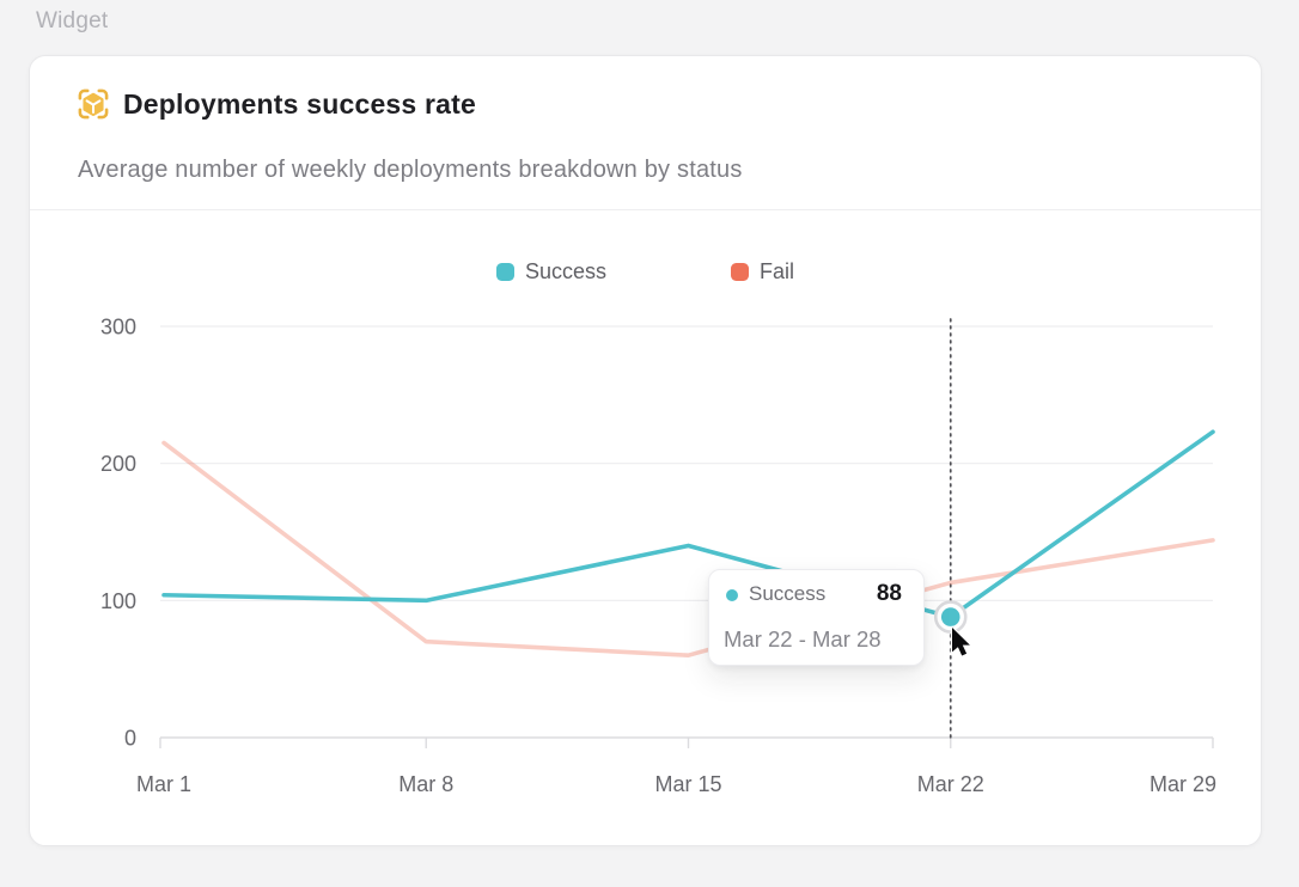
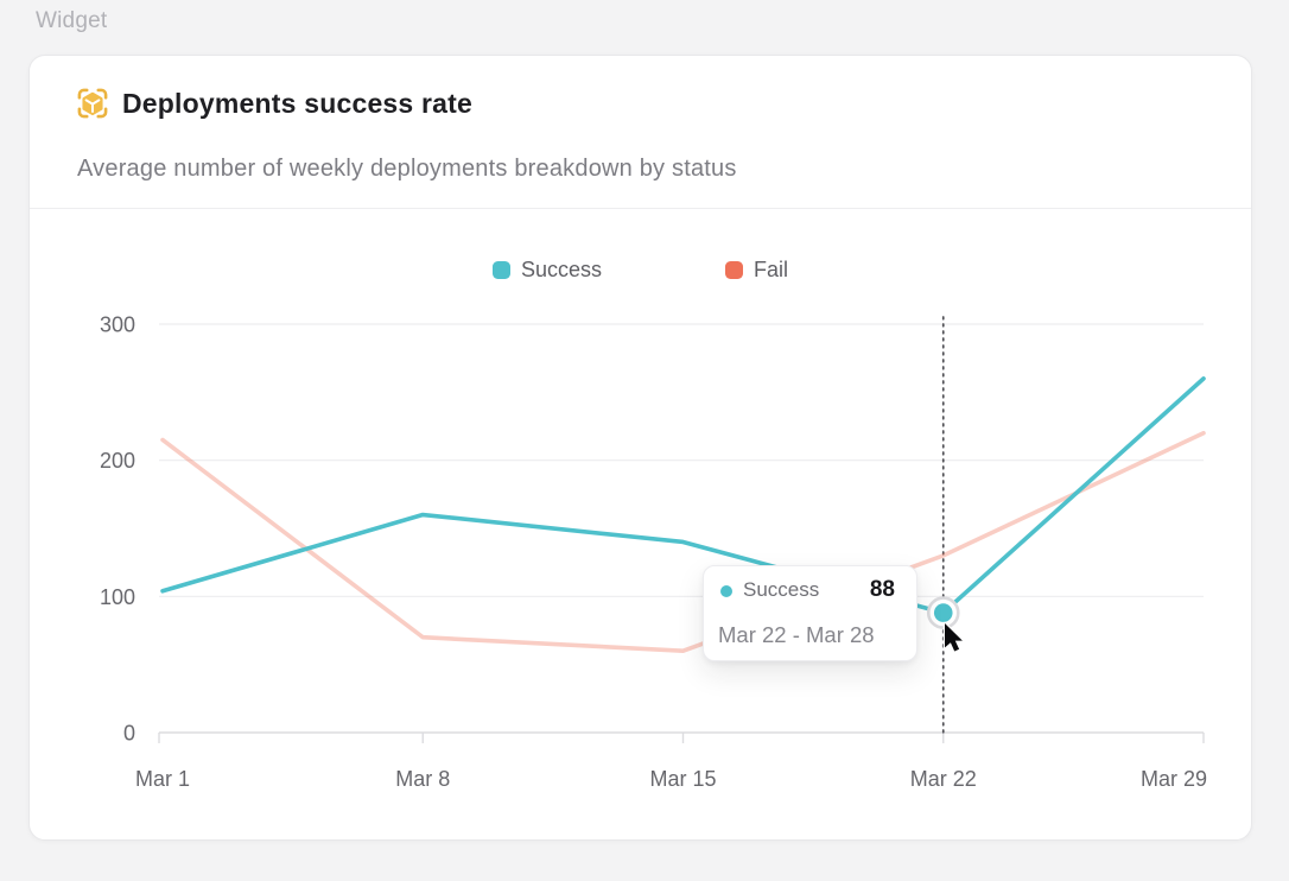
Success/Mar 8: 100 -> 160
Fail/Mar 22: 113 -> 130
Success/Mar 29: 223 -> 260
Fail/Mar 29: 144 -> 220
